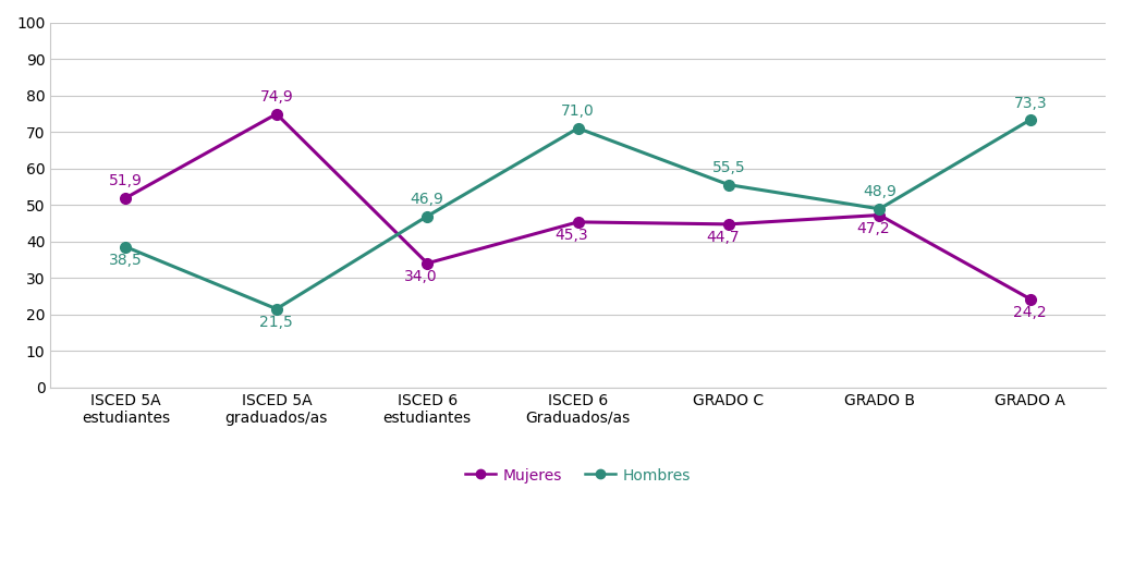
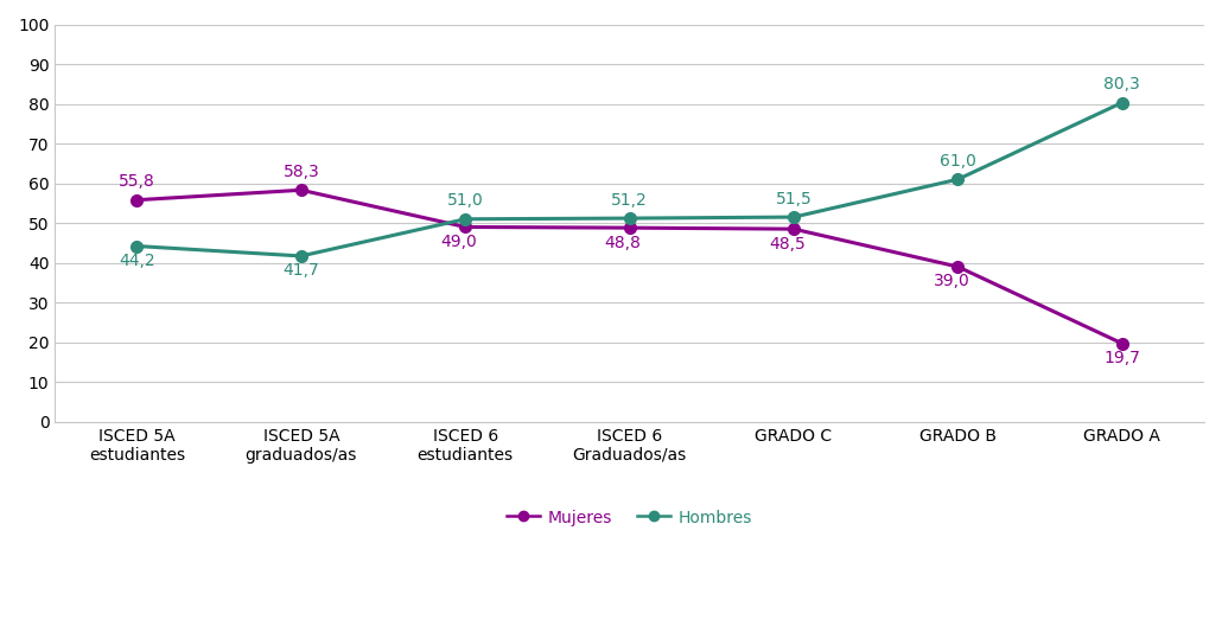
Mujeres/ISCED 5A estudiantes: 51,9 -> 55,8
Hombres/ISCED 5A estudiantes: 38,5 -> 44,2
Mujeres/ISCED 5A graduados/as: 74,9 -> 58,3
Hombres/ISCED 5A graduados/as: 21,5 -> 41,7
Mujeres/ISCED 6 estudiantes: 34,0 -> 49,0
Hombres/ISCED 6 estudiantes: 46,9 -> 51,0
Mujeres/ISCED 6 Graduados/as: 45,3 -> 48,8
Hombres/ISCED 6 Graduados/as: 71,0 -> 51,2
Mujeres/GRADO C: 44,7 -> 48,5
Hombres/GRADO C: 55,5 -> 51,5
Mujeres/GRADO B: 47,2 -> 39,0
Hombres/GRADO B: 48,9 -> 61,0
Mujeres/GRADO A: 24,2 -> 19,7
Hombres/GRADO A: 73,3 -> 80,3
